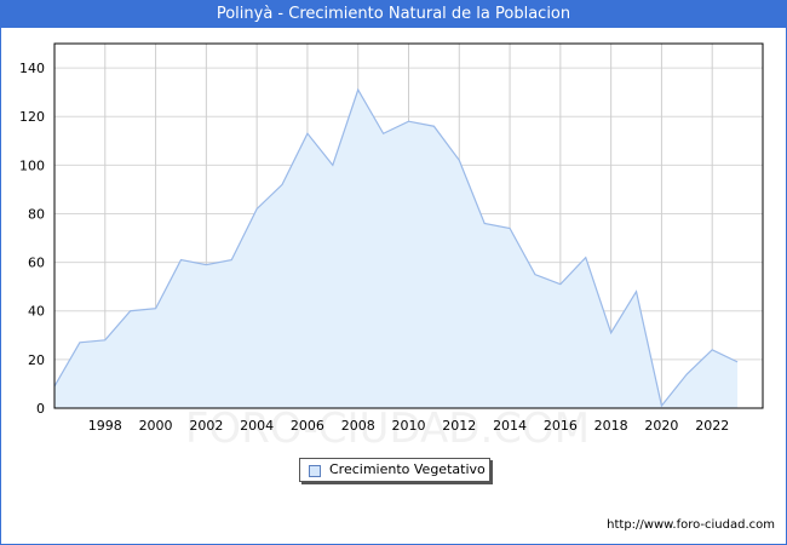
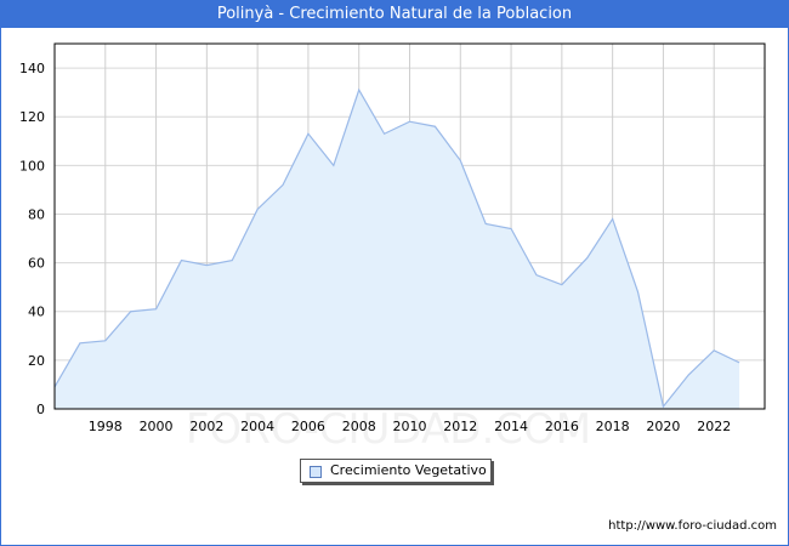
2018: 31 -> 78
